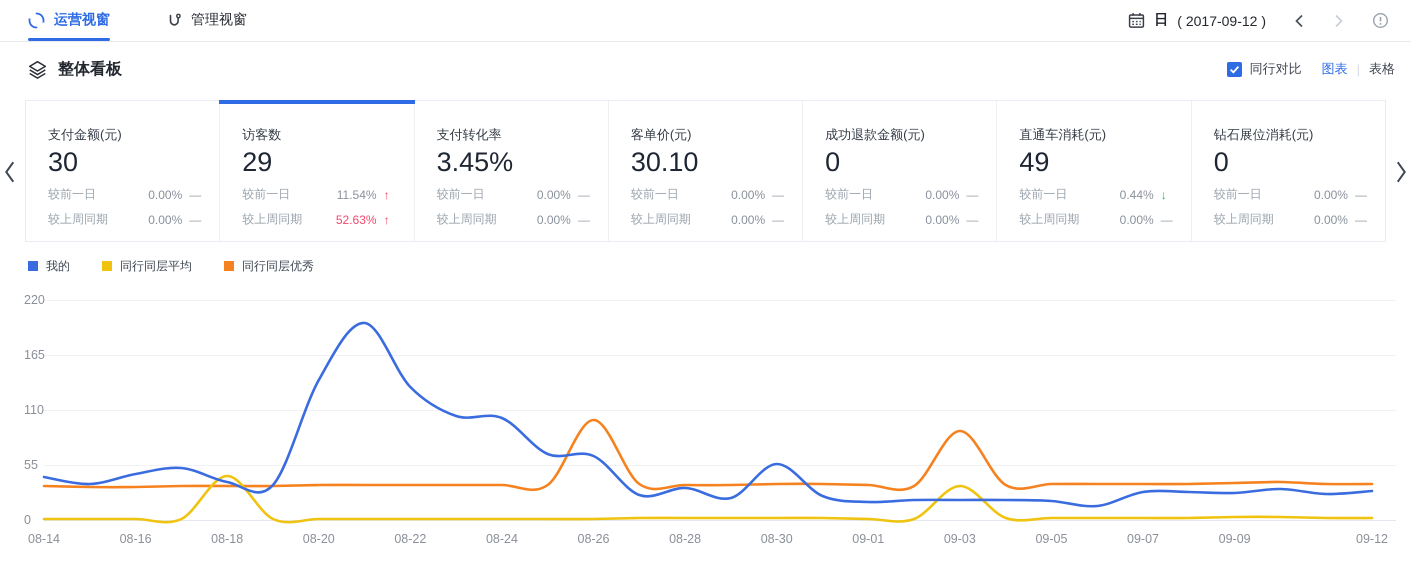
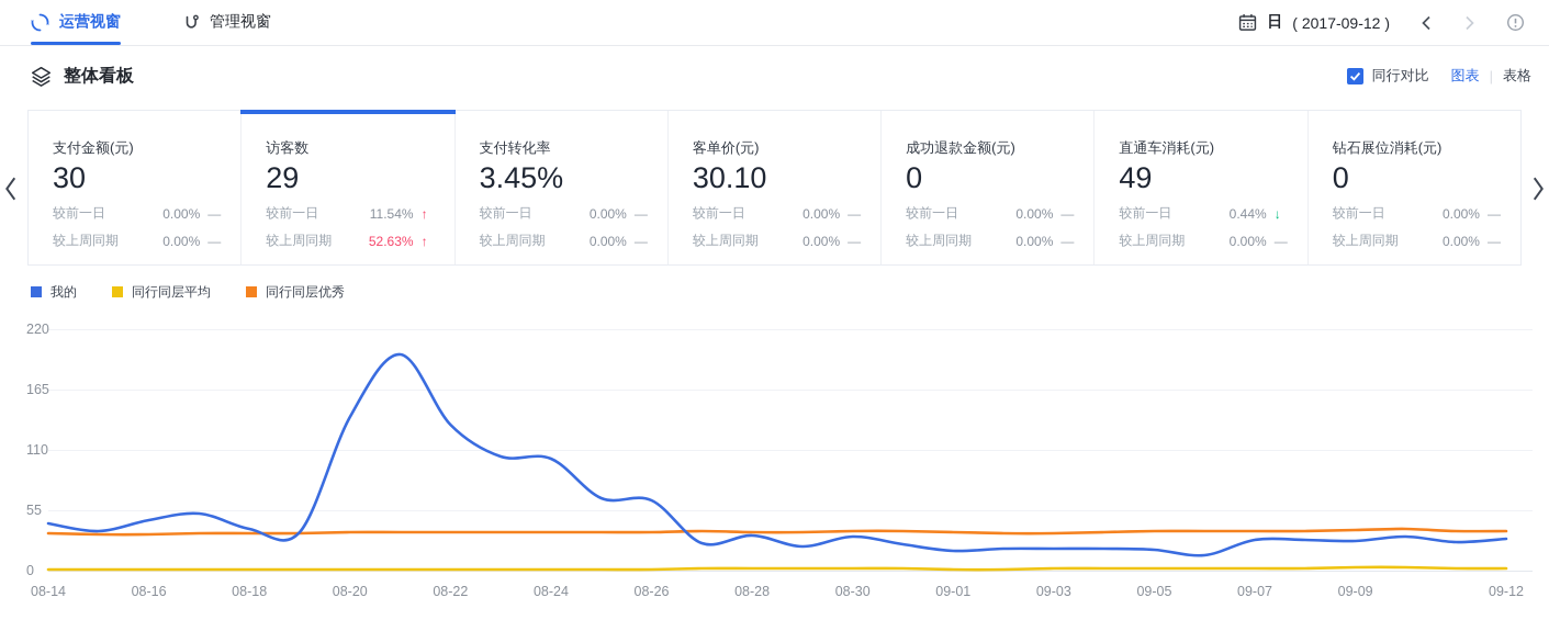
同行同层平均/08-18: 44 -> 1
同行同层优秀/08-26: 100 -> 35
我的/08-30: 56 -> 31
同行同层平均/09-03: 34 -> 2
同行同层优秀/09-03: 89 -> 34
